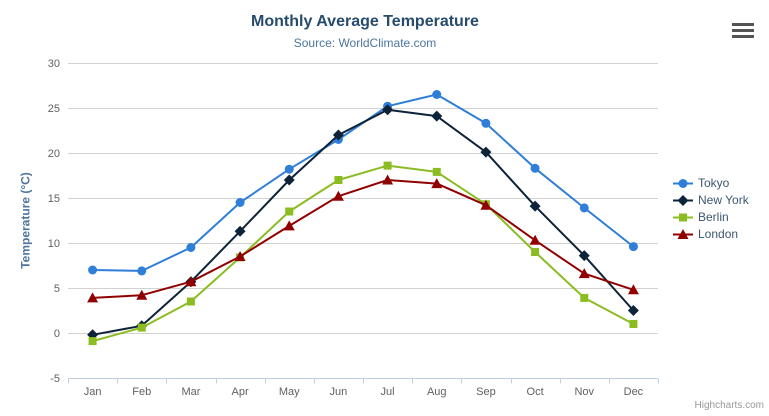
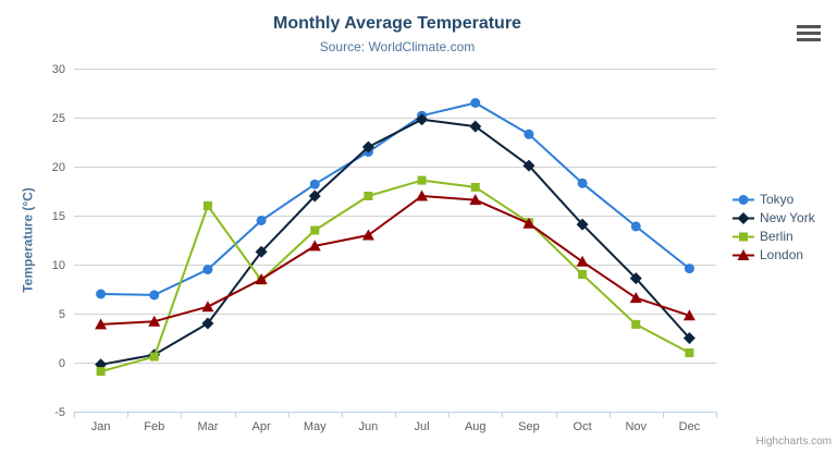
New York/Mar: 6 -> 4
Berlin/Mar: 4 -> 16
London/Jun: 15 -> 13
